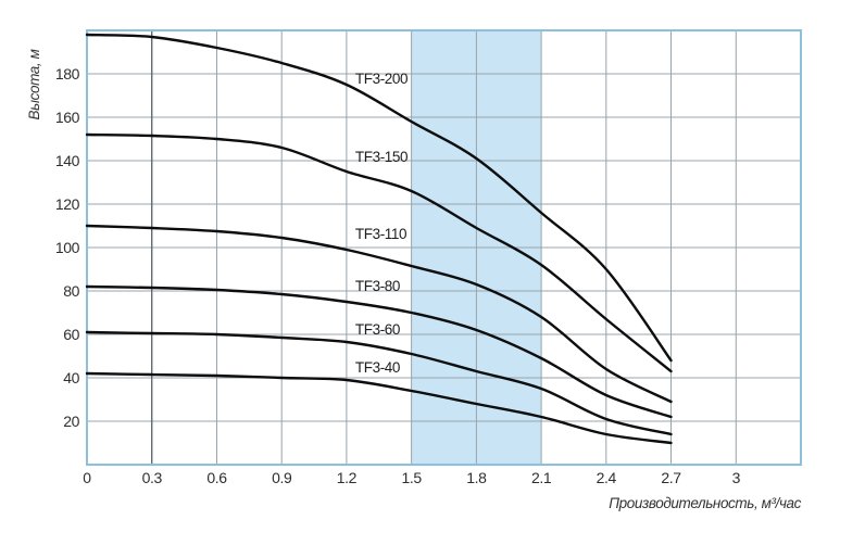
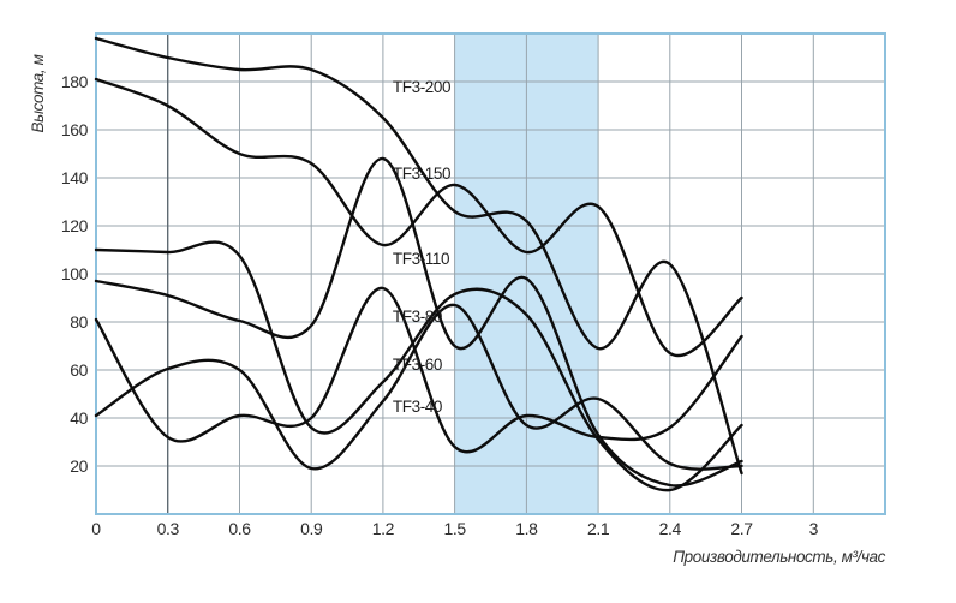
TF3-150/0: 152 -> 181
TF3-80/0: 82 -> 97
TF3-60/0: 61 -> 41
TF3-40/0: 42 -> 81
TF3-200/0.3: 197 -> 190
TF3-150/0.3: 152 -> 170
TF3-80/0.3: 82 -> 91
TF3-40/0.3: 42 -> 32
TF3-200/0.6: 192 -> 185
TF3-110/0.9: 104 -> 36
TF3-60/0.9: 58 -> 19
TF3-200/1.2: 175 -> 165
TF3-150/1.2: 135 -> 112
TF3-110/1.2: 99 -> 55
TF3-80/1.2: 75 -> 148
TF3-60/1.2: 56 -> 47
TF3-40/1.2: 39 -> 94
TF3-200/1.5: 158 -> 126
TF3-150/1.5: 126 -> 137
TF3-60/1.5: 51 -> 87
TF3-40/1.5: 34 -> 28
TF3-200/1.8: 141 -> 122
TF3-80/1.8: 62 -> 98
TF3-60/1.8: 43 -> 37
TF3-40/1.8: 28 -> 41
TF3-200/2.1: 116 -> 69
TF3-150/2.1: 92 -> 128
TF3-110/2.1: 68 -> 31
TF3-80/2.1: 49 -> 33
TF3-60/2.1: 35 -> 48
TF3-40/2.1: 22 -> 32
TF3-200/2.4: 90 -> 104
TF3-110/2.4: 44 -> 10
TF3-80/2.4: 32 -> 12
TF3-40/2.4: 14 -> 36
TF3-200/2.7: 48 -> 17
TF3-150/2.7: 43 -> 90
TF3-110/2.7: 29 -> 37
TF3-60/2.7: 14 -> 20
TF3-40/2.7: 10 -> 74
